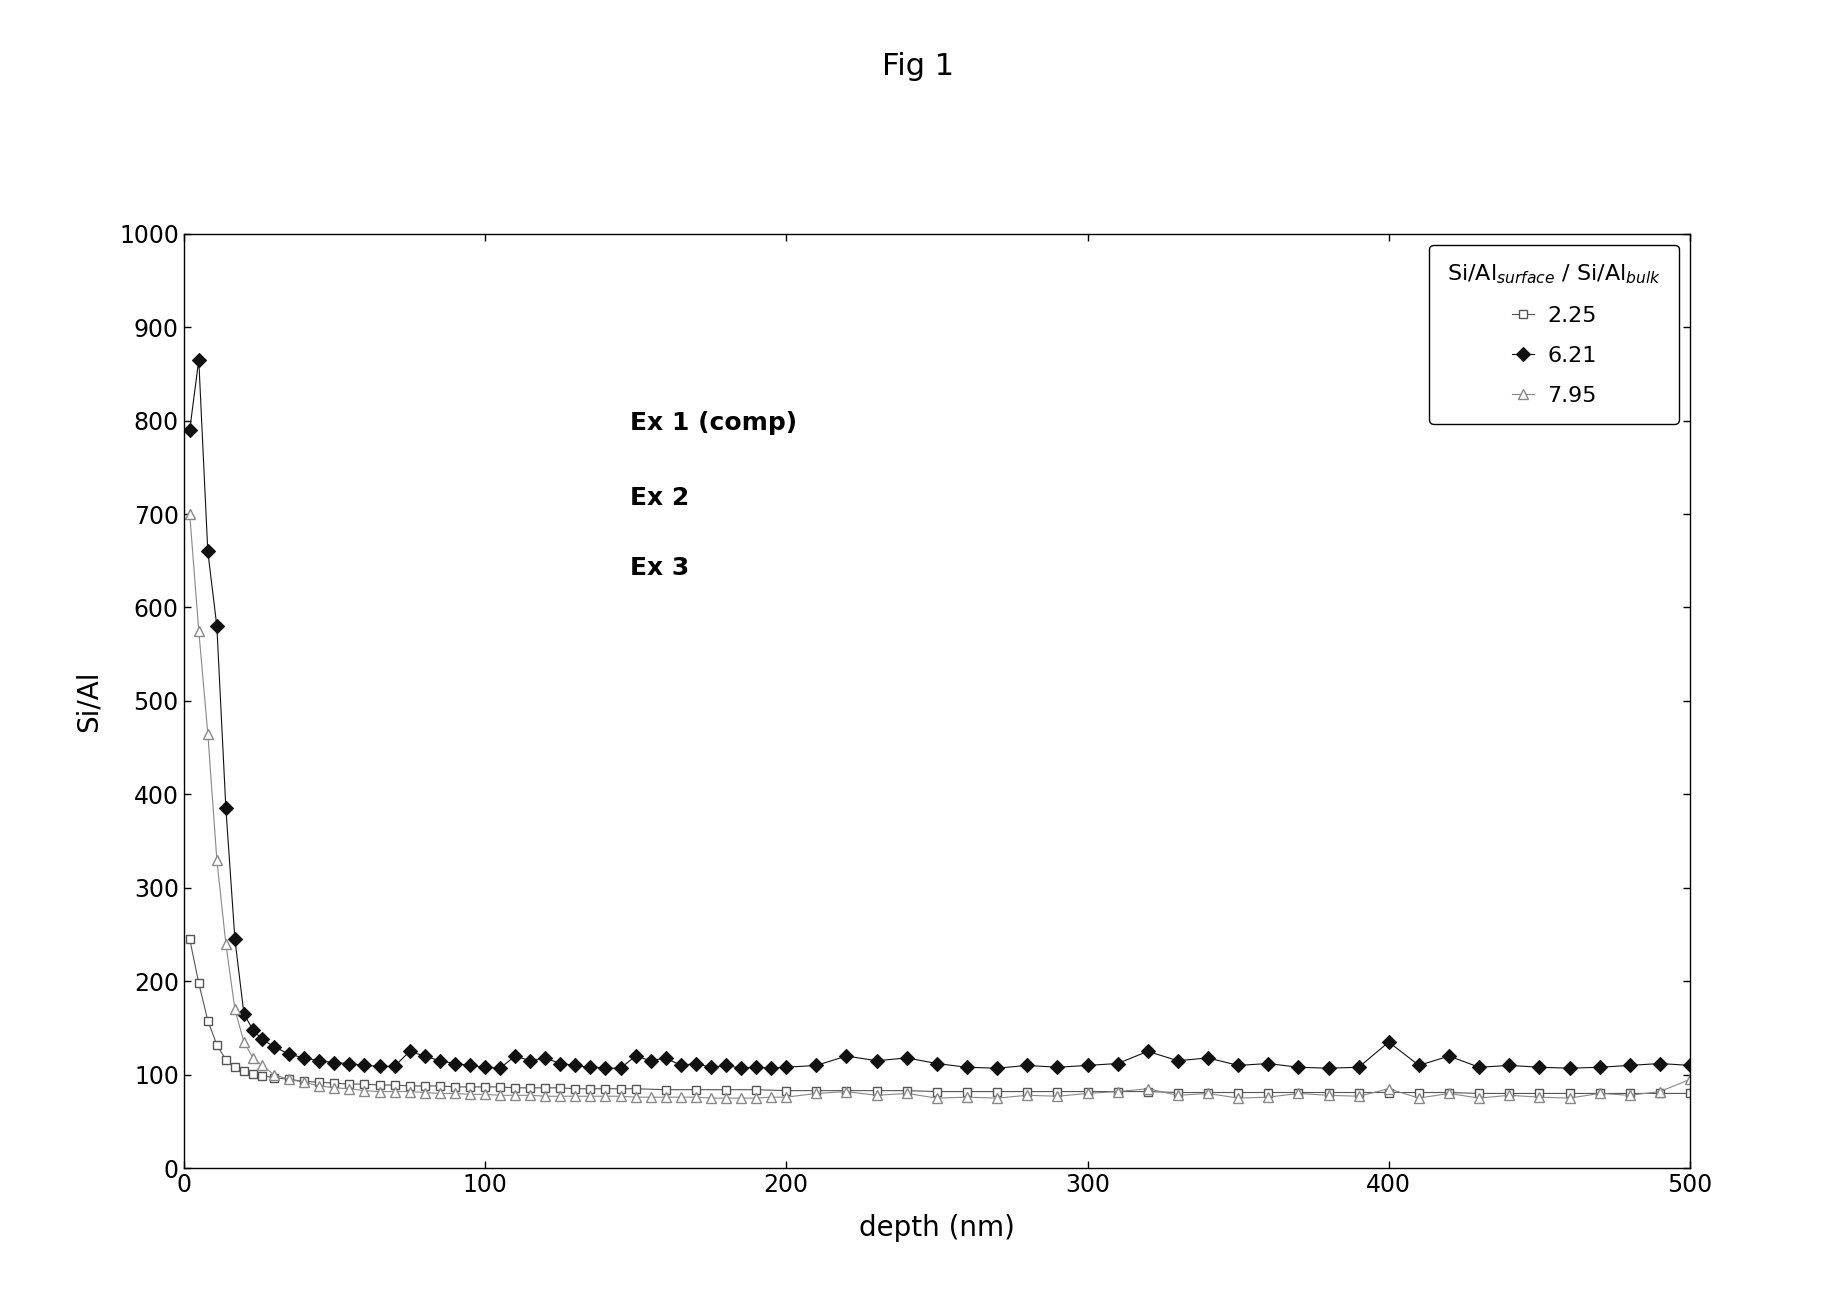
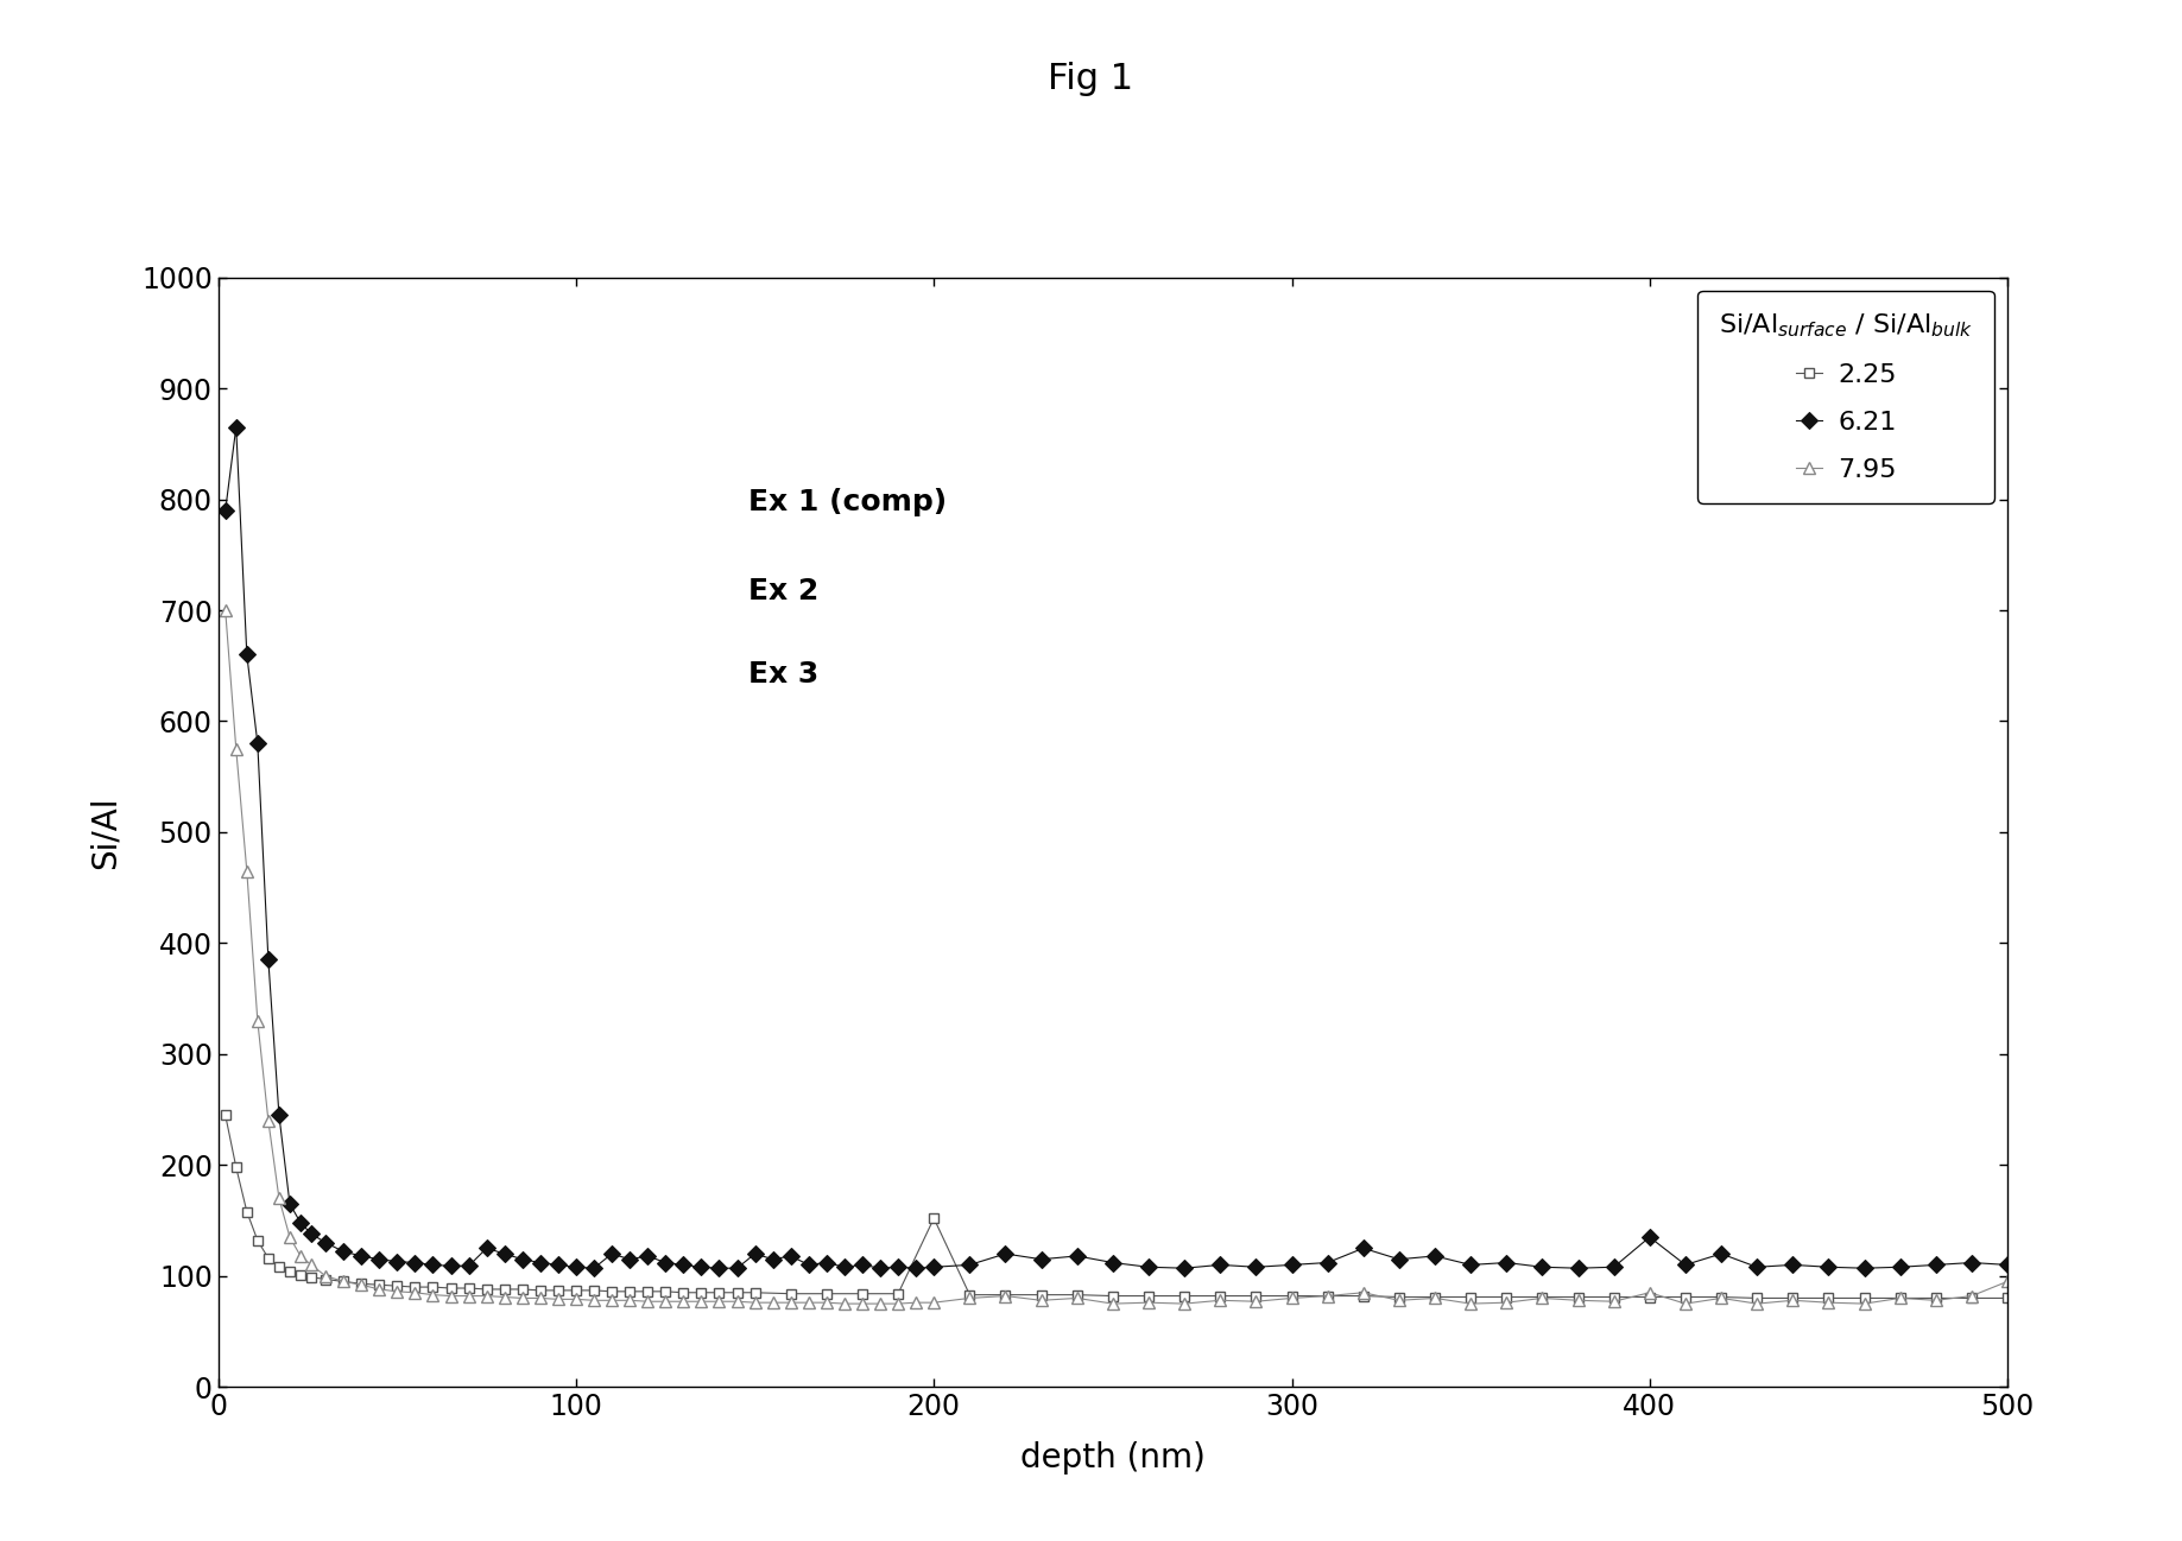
2.25/200: 83 -> 152
